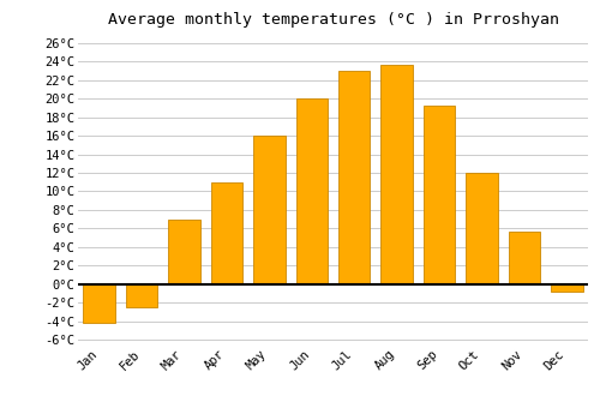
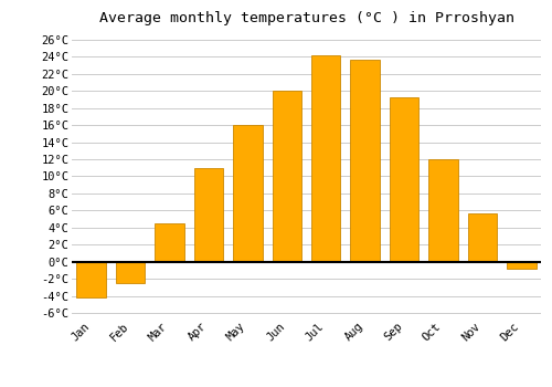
Mar: 7.0°C -> 4.5°C
Jul: 23.0°C -> 24.2°C
